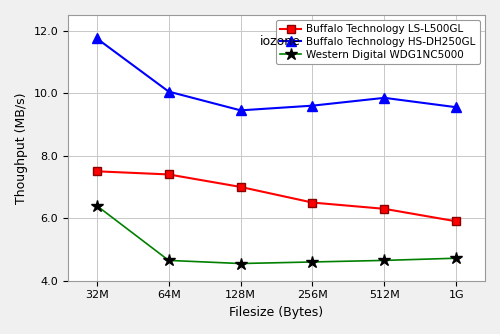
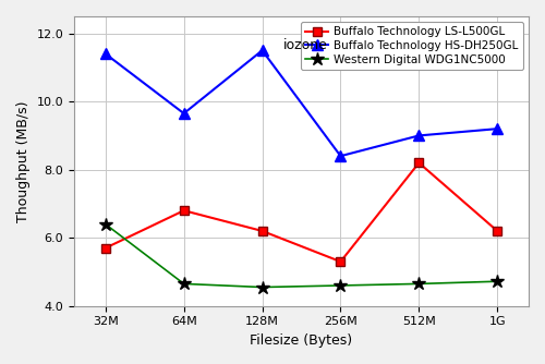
Buffalo Technology LS-L500GL/32M: 7.5 -> 5.7
Buffalo Technology HS-DH250GL/32M: 11.75 -> 11.40
Buffalo Technology LS-L500GL/64M: 7.4 -> 6.8
Buffalo Technology HS-DH250GL/64M: 10.05 -> 9.65
Buffalo Technology LS-L500GL/128M: 7.0 -> 6.2
Buffalo Technology HS-DH250GL/128M: 9.45 -> 11.50
Buffalo Technology LS-L500GL/256M: 6.5 -> 5.3
Buffalo Technology HS-DH250GL/256M: 9.60 -> 8.40
Buffalo Technology LS-L500GL/512M: 6.3 -> 8.2
Buffalo Technology HS-DH250GL/512M: 9.85 -> 9.00
Buffalo Technology LS-L500GL/1G: 5.9 -> 6.2
Buffalo Technology HS-DH250GL/1G: 9.55 -> 9.20
